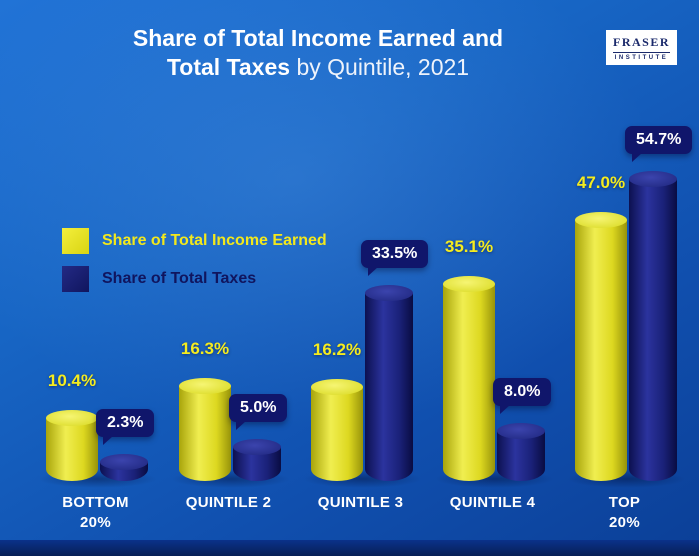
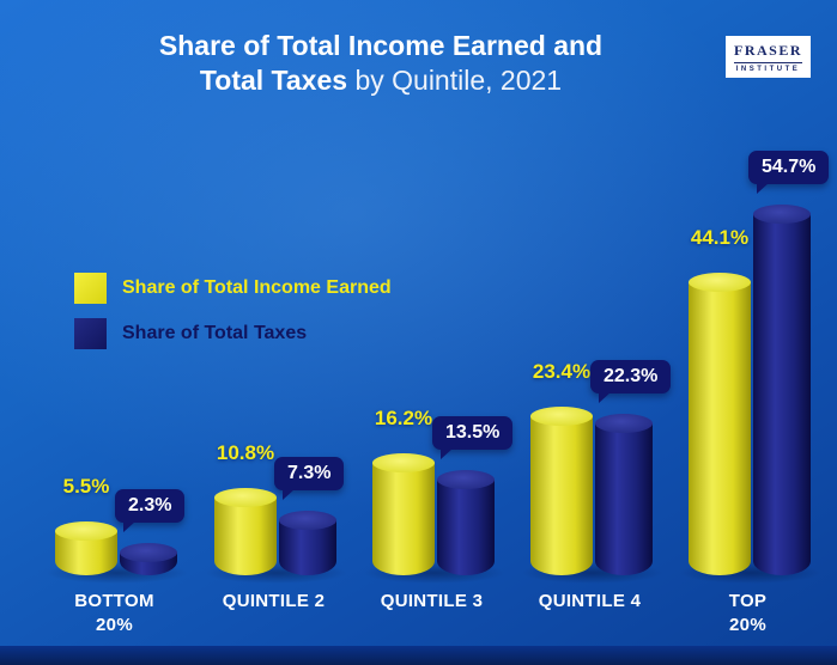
Share of Total Income Earned/BOTTOM 20%: 10.4% -> 5.5%
Share of Total Income Earned/QUINTILE 2: 16.3% -> 10.8%
Share of Total Taxes/QUINTILE 2: 5.0% -> 7.3%
Share of Total Taxes/QUINTILE 3: 33.5% -> 13.5%
Share of Total Income Earned/QUINTILE 4: 35.1% -> 23.4%
Share of Total Taxes/QUINTILE 4: 8.0% -> 22.3%
Share of Total Income Earned/TOP 20%: 47.0% -> 44.1%
